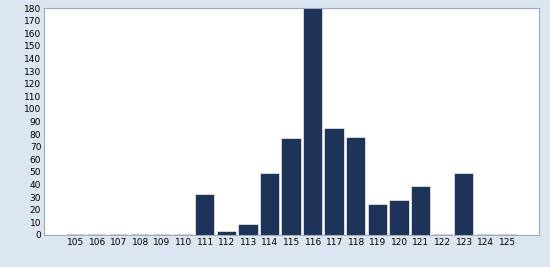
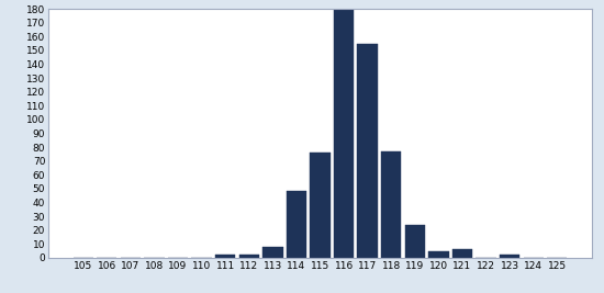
111: 32 -> 2
117: 84 -> 155
120: 27 -> 5
121: 38 -> 6
123: 48 -> 2
